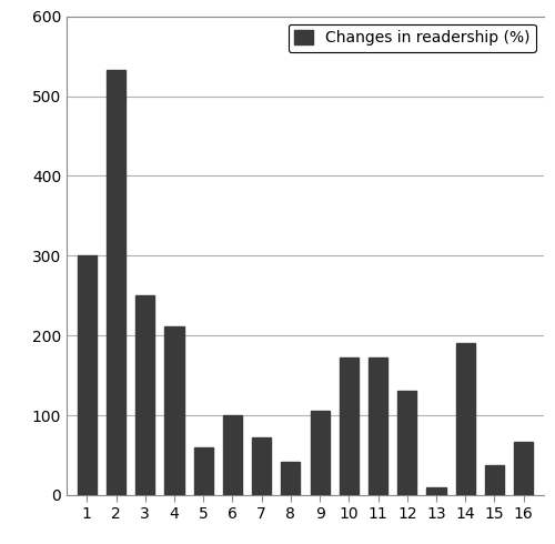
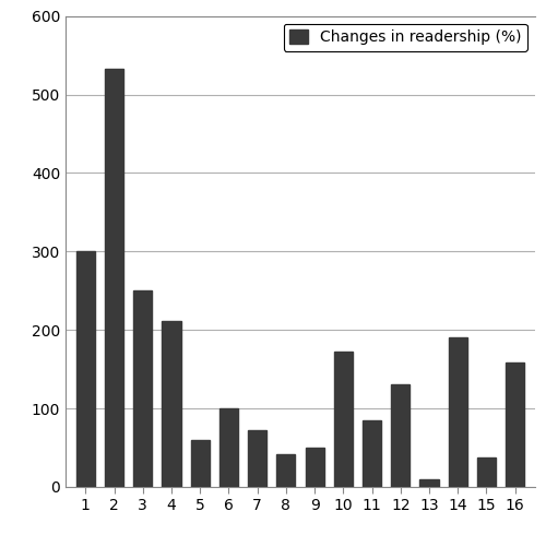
9: 106 -> 50
11: 172 -> 85
16: 66 -> 158
